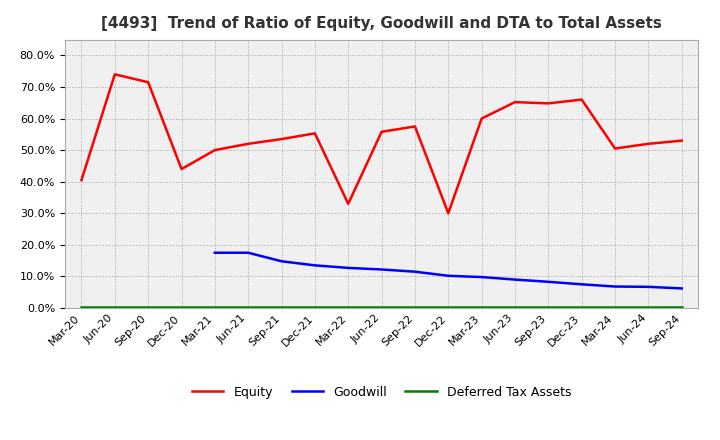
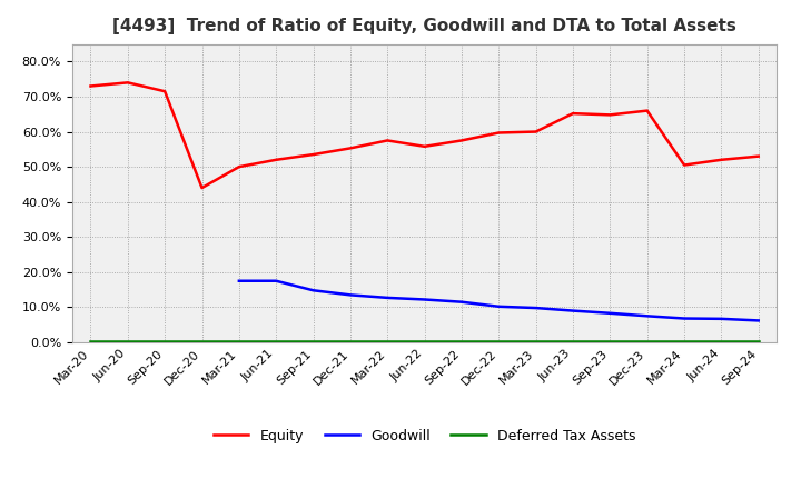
Equity/Mar-20: 40.5% -> 73.0%
Equity/Mar-22: 33.0% -> 57.5%
Equity/Dec-22: 30.0% -> 59.7%
